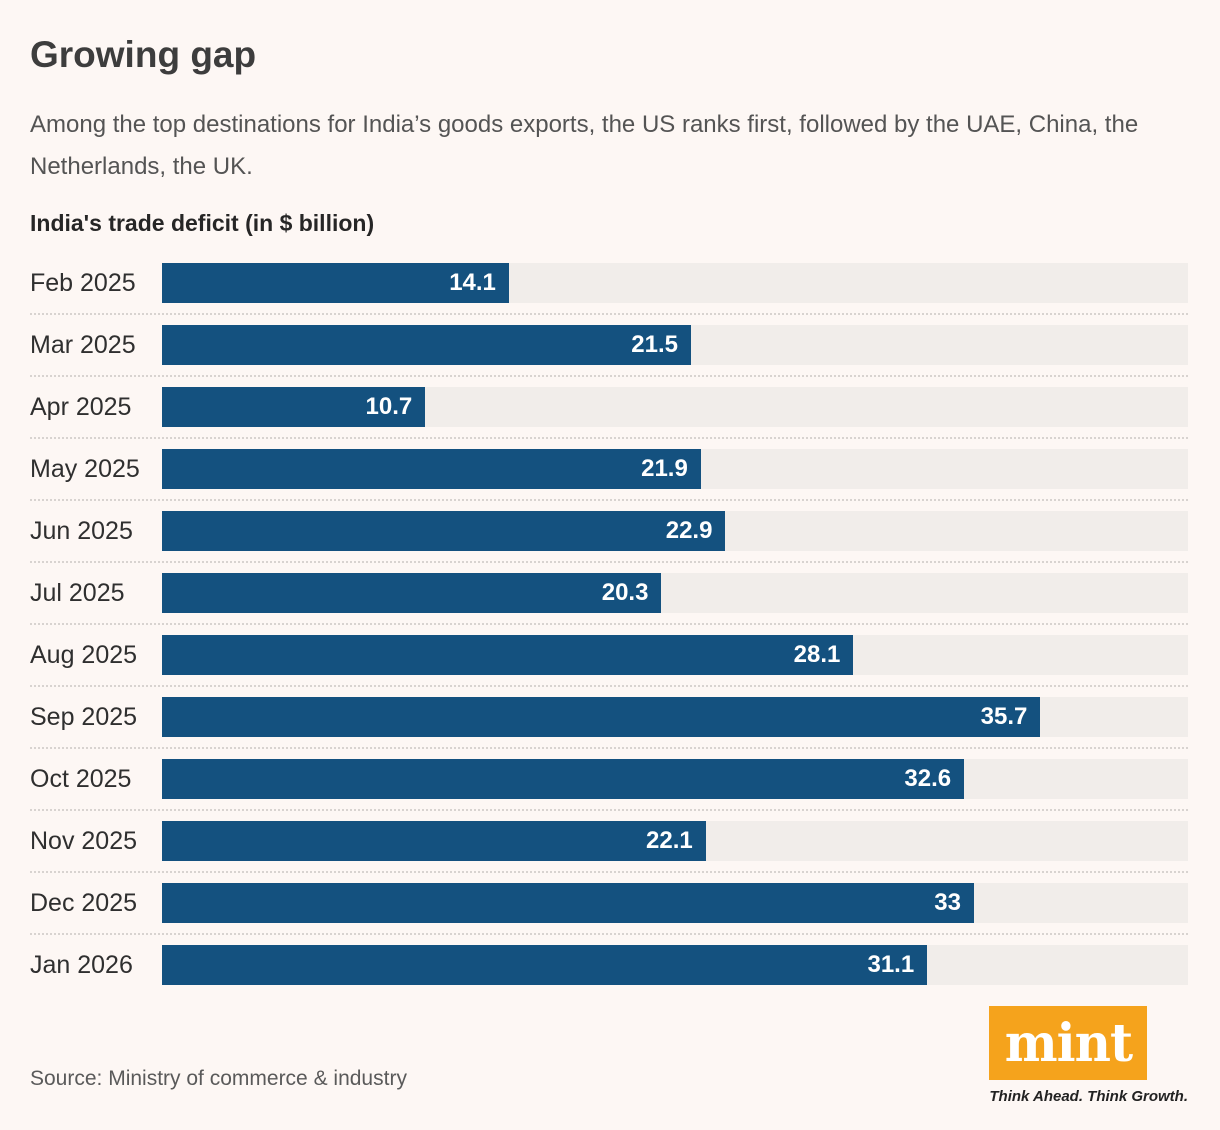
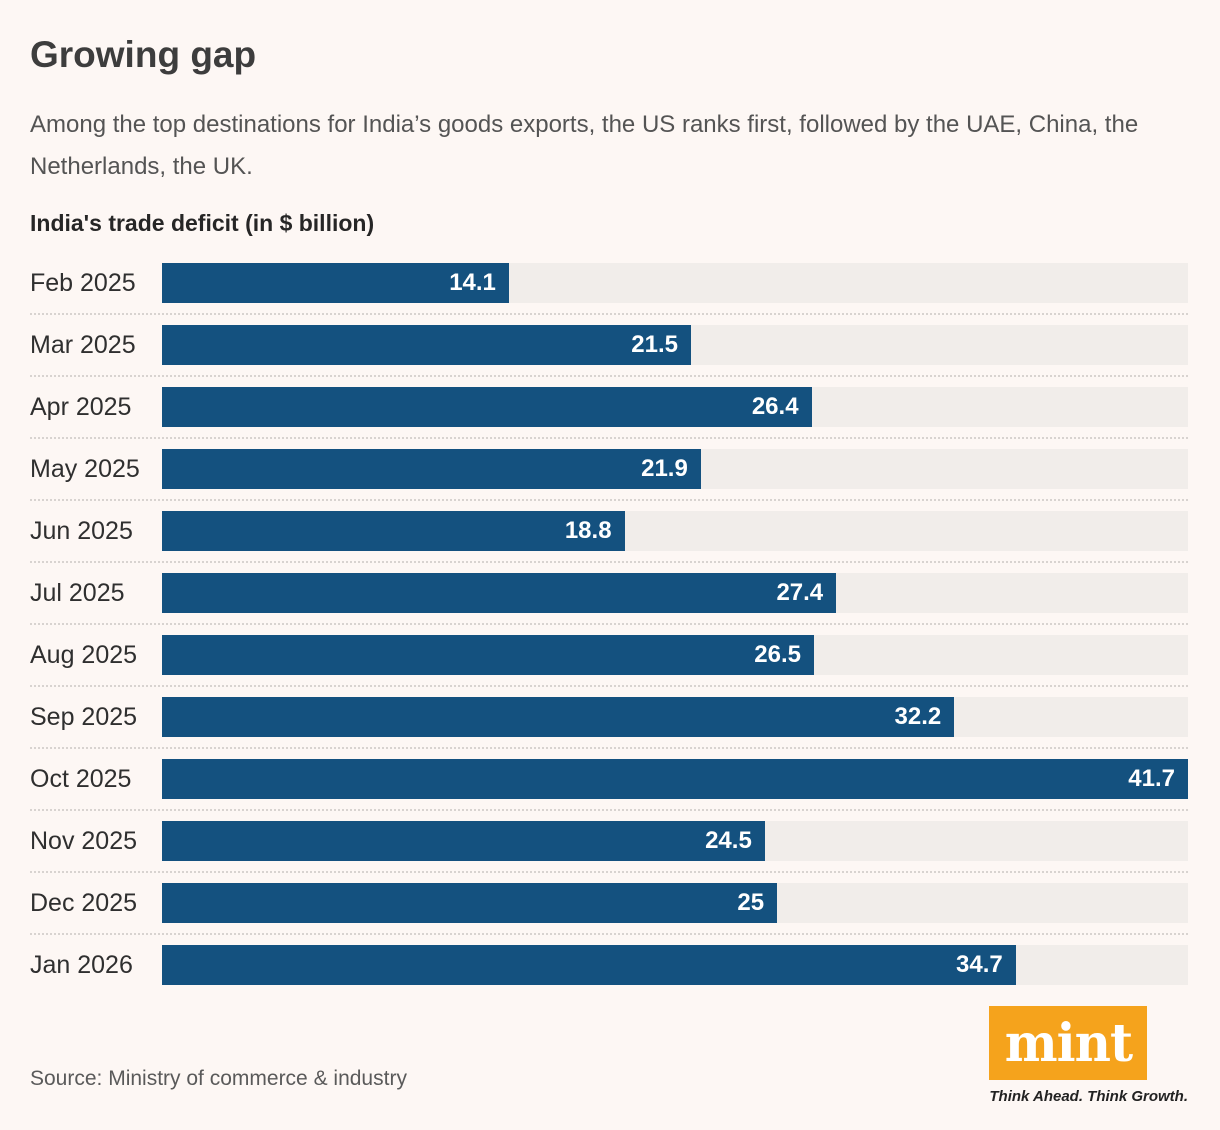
Apr 2025: 10.7 -> 26.4
Jun 2025: 22.9 -> 18.8
Jul 2025: 20.3 -> 27.4
Aug 2025: 28.1 -> 26.5
Sep 2025: 35.7 -> 32.2
Oct 2025: 32.6 -> 41.7
Nov 2025: 22.1 -> 24.5
Dec 2025: 33 -> 25
Jan 2026: 31.1 -> 34.7
